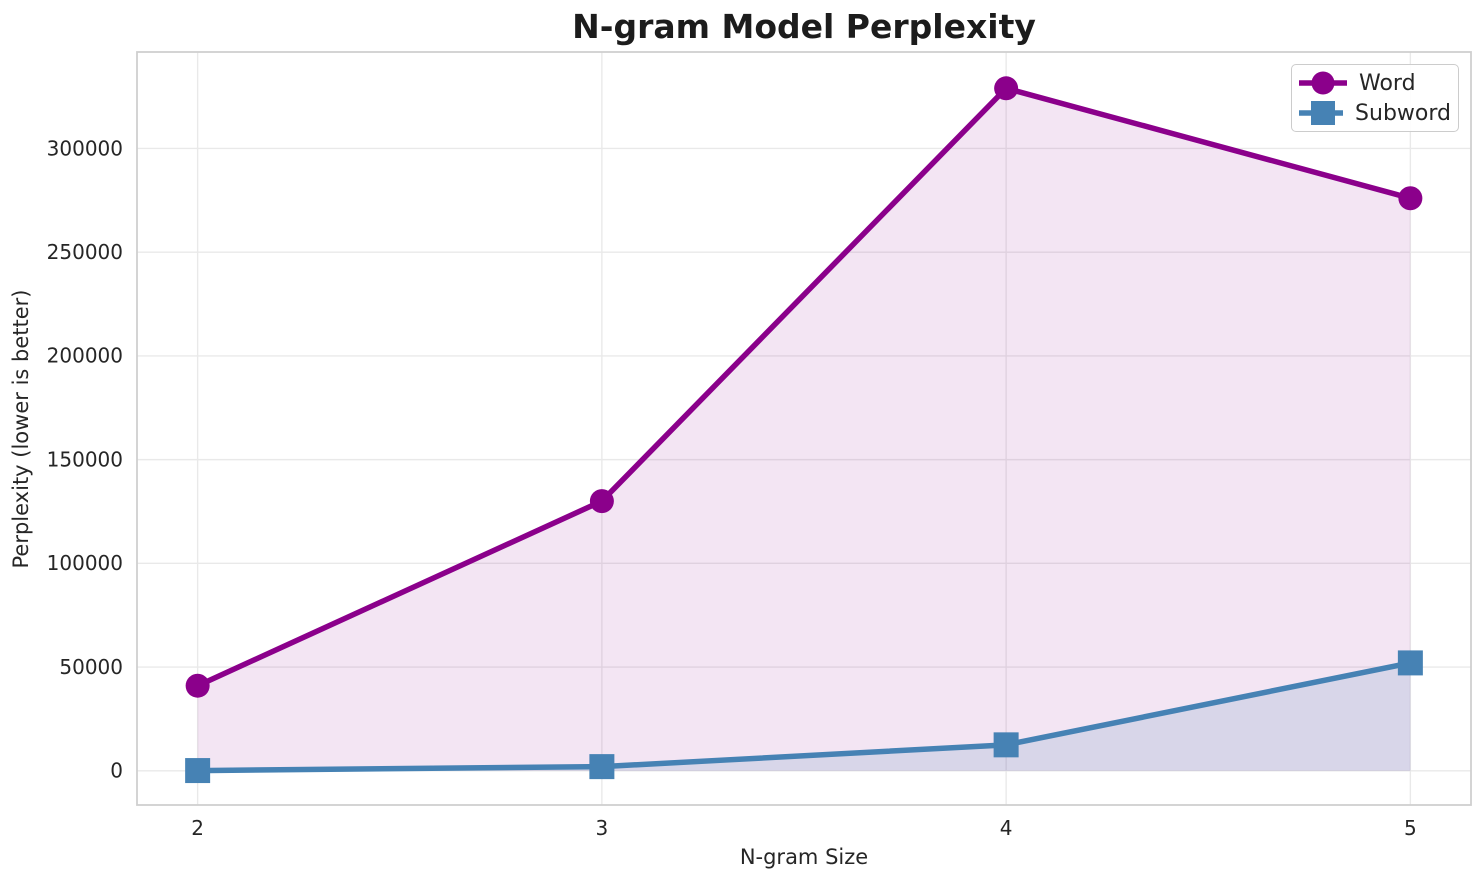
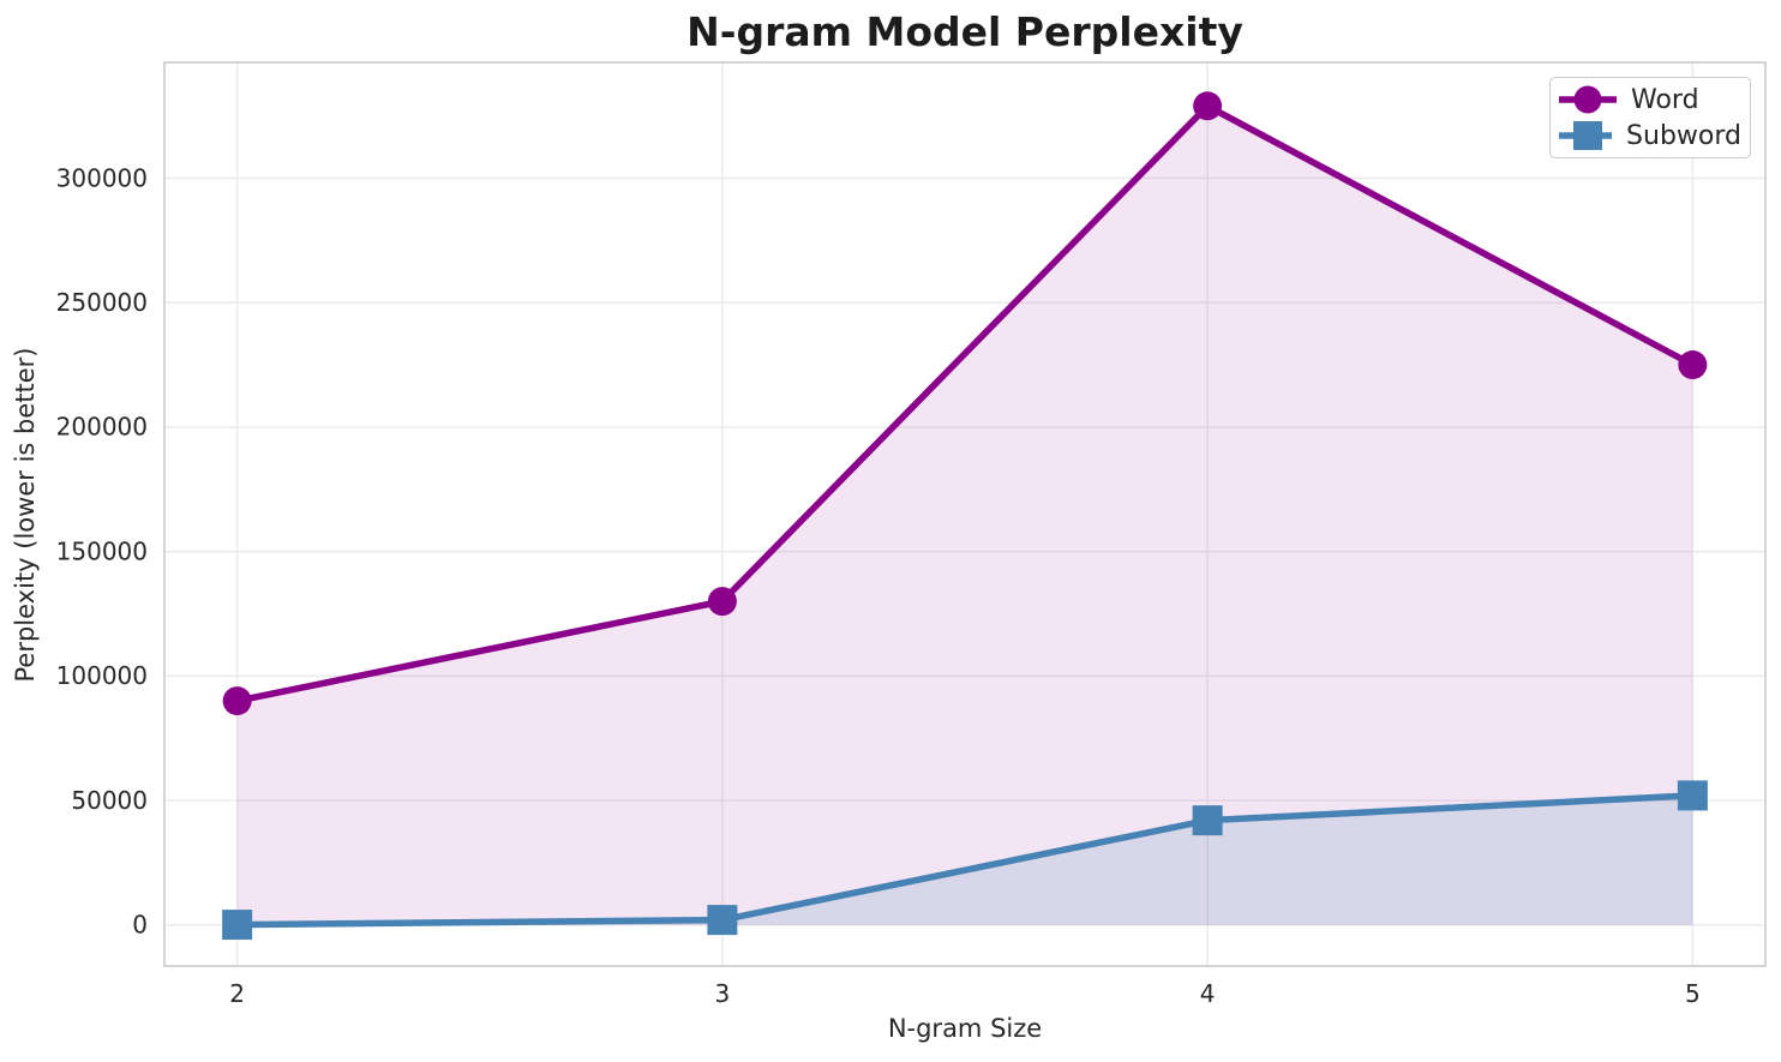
Word/2: 41000 -> 90000
Subword/4: 12000 -> 42000
Word/5: 276000 -> 225000
